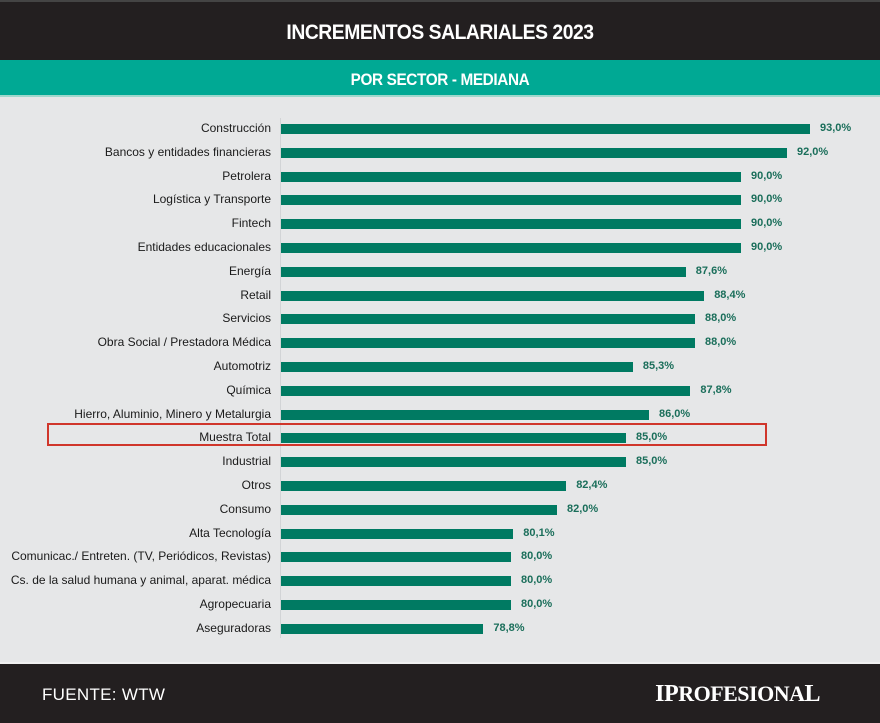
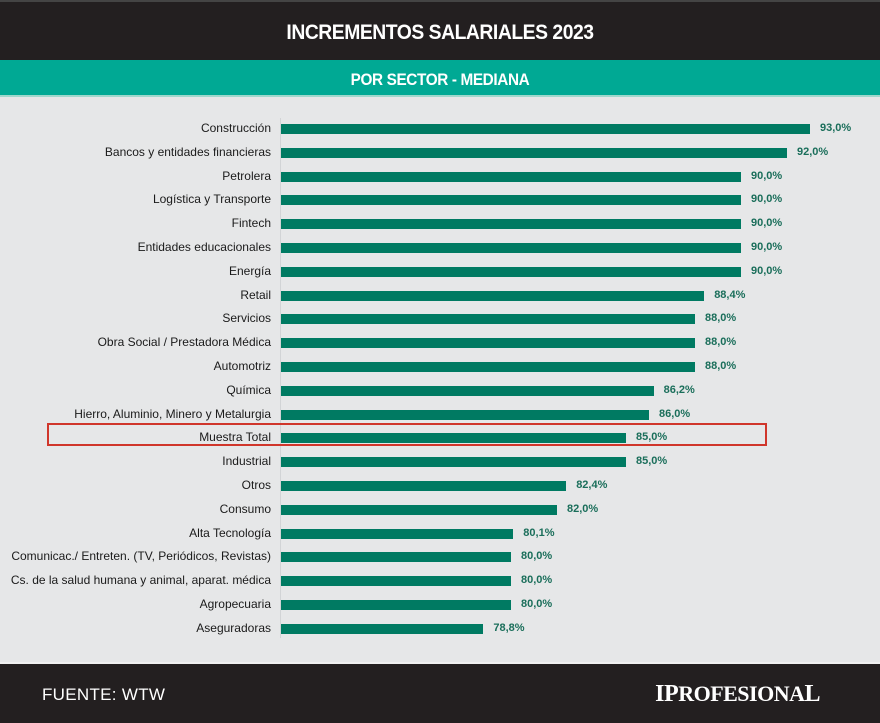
Energía: 87,6% -> 90,0%
Automotriz: 85,3% -> 88,0%
Química: 87,8% -> 86,2%
